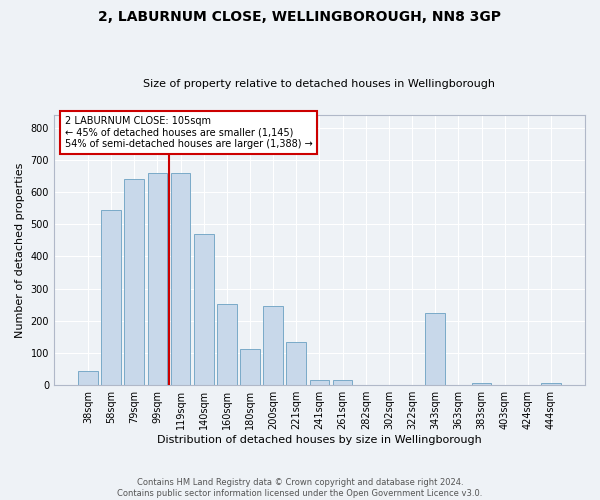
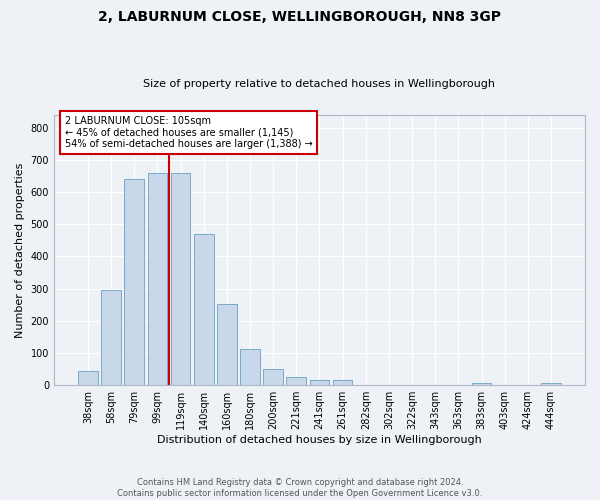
58sqm: 545 -> 295
200sqm: 245 -> 50
221sqm: 135 -> 27
343sqm: 225 -> 1
